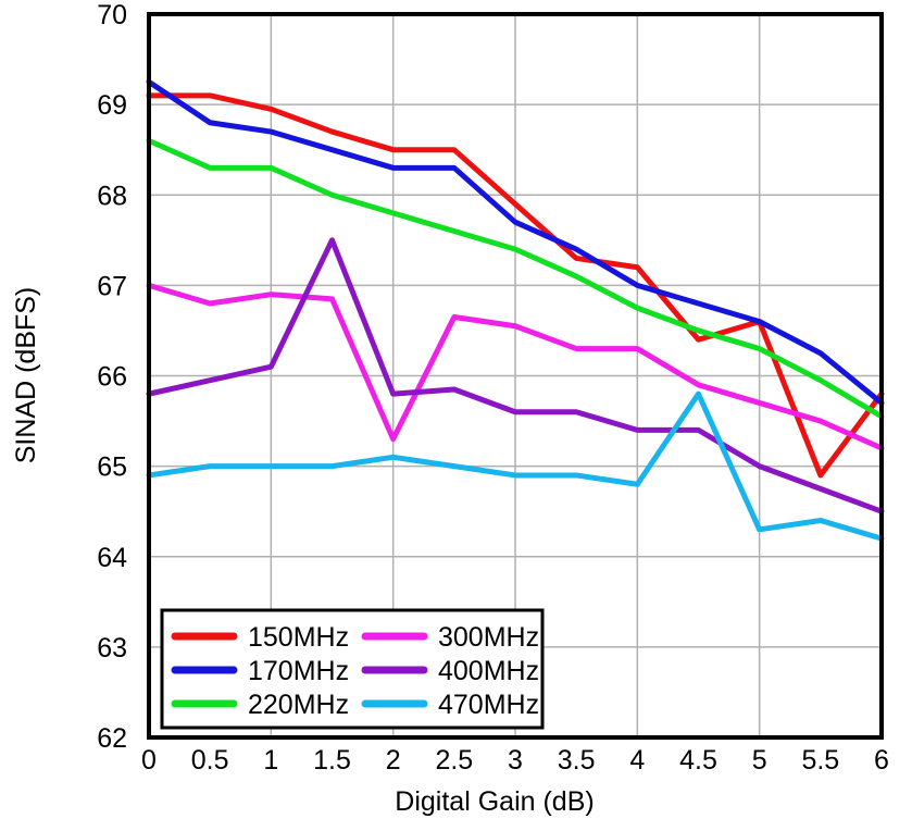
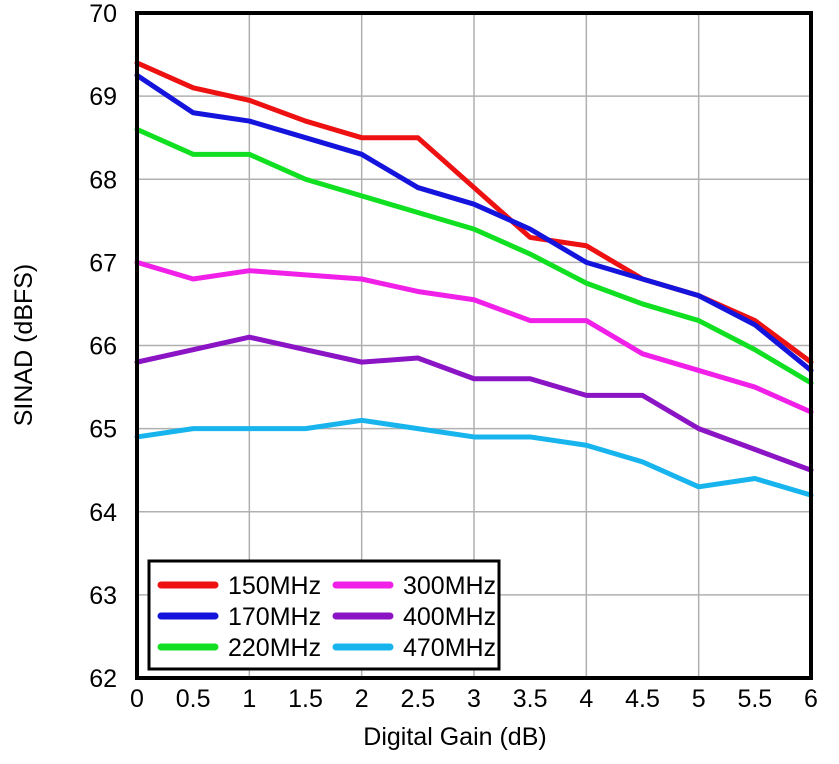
150MHz/0: 69.1 -> 69.4
400MHz/1.5: 67.5 -> 66.0
300MHz/2: 65.3 -> 66.8
170MHz/2.5: 68.3 -> 67.9
150MHz/4.5: 66.4 -> 66.8
470MHz/4.5: 65.8 -> 64.6
150MHz/5.5: 64.9 -> 66.3
